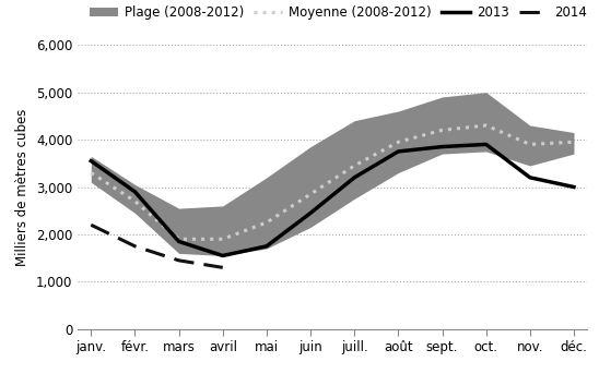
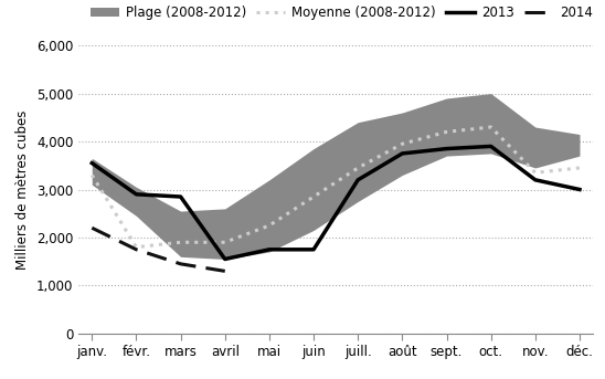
Moyenne (2008-2012)/févr.: 2,700 -> 1,800
2013/mars: 1,850 -> 2,850
2013/juin: 2,450 -> 1,750
Moyenne (2008-2012)/nov.: 3,900 -> 3,350
Moyenne (2008-2012)/déc.: 3,950 -> 3,450
